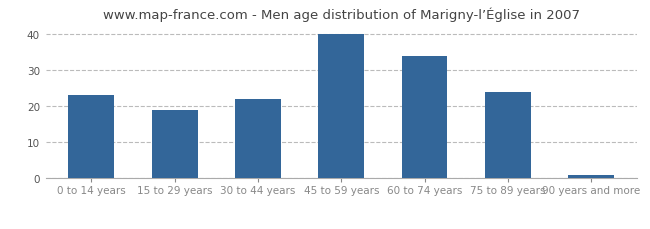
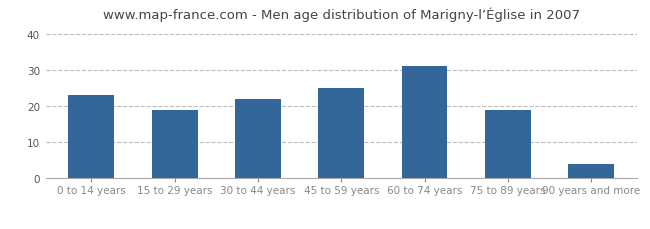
45 to 59 years: 40 -> 25
60 to 74 years: 34 -> 31
75 to 89 years: 24 -> 19
90 years and more: 1 -> 4
